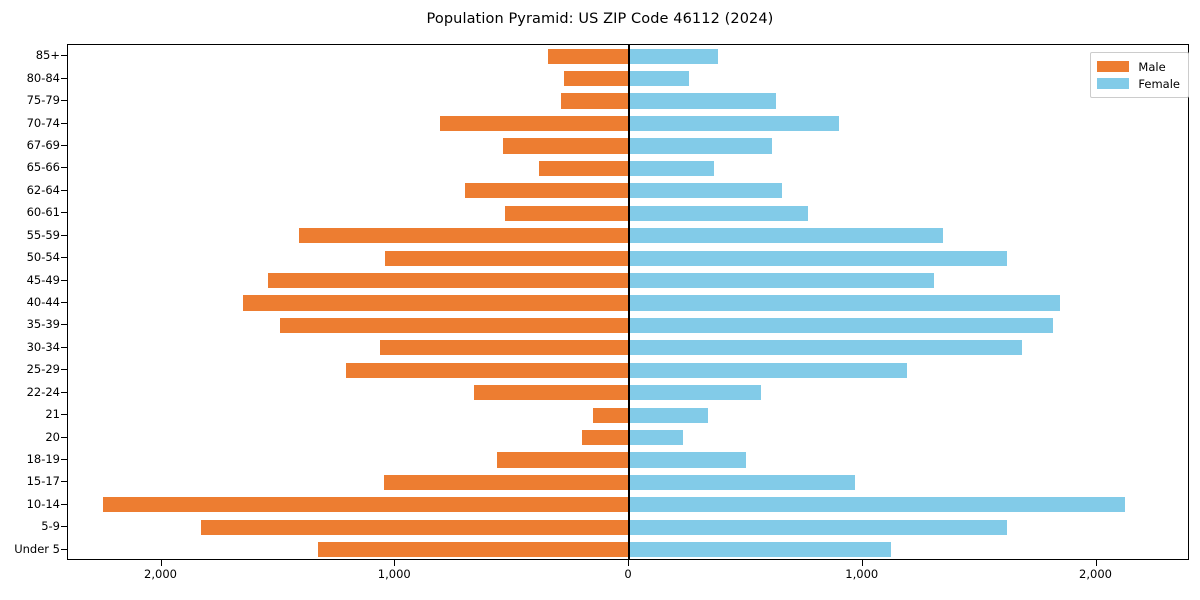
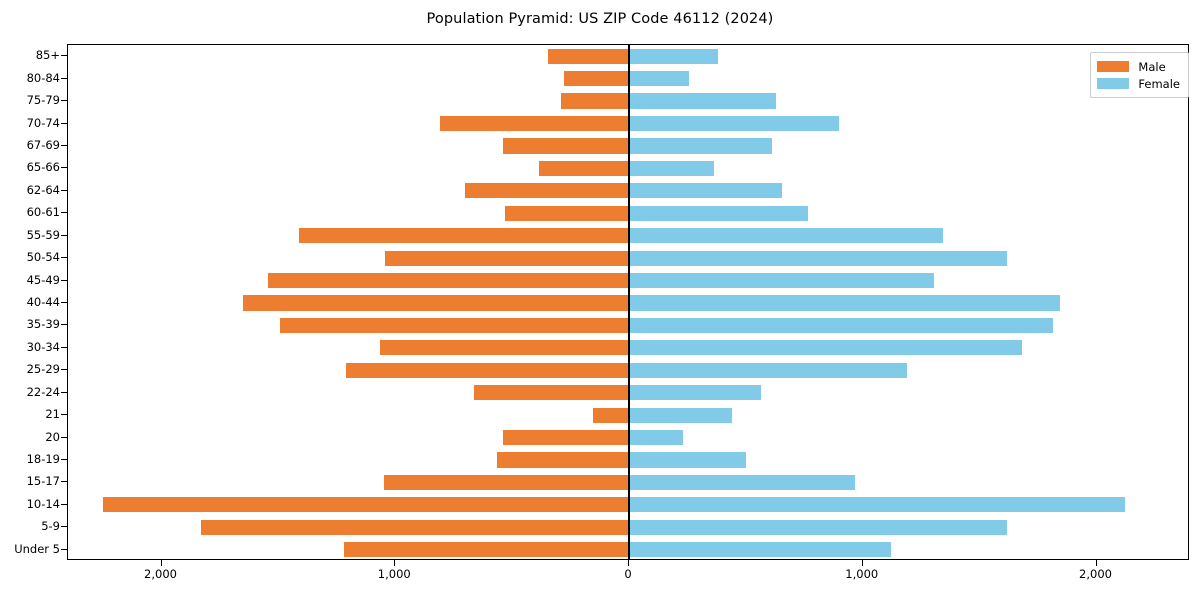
Female/21: 340 -> 440
Male/20: 200 -> 540
Male/Under 5: 1330 -> 1220
